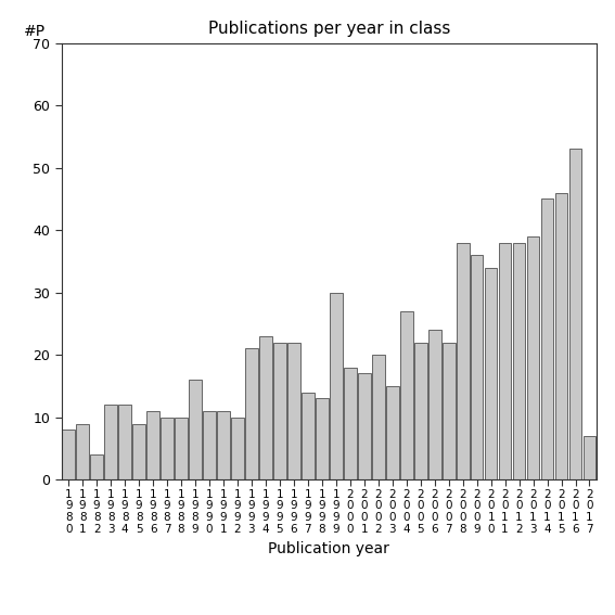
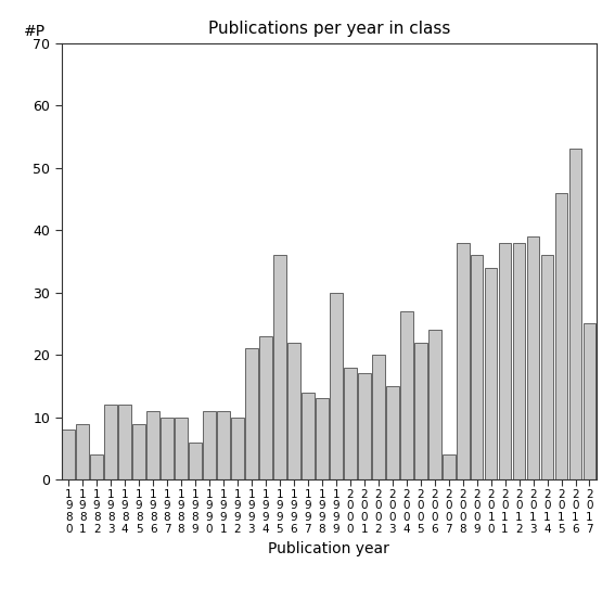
1 9 8 9: 16 -> 6
1 9 9 5: 22 -> 36
2 0 0 7: 22 -> 4
2 0 1 4: 45 -> 36
2 0 1 7: 7 -> 25
